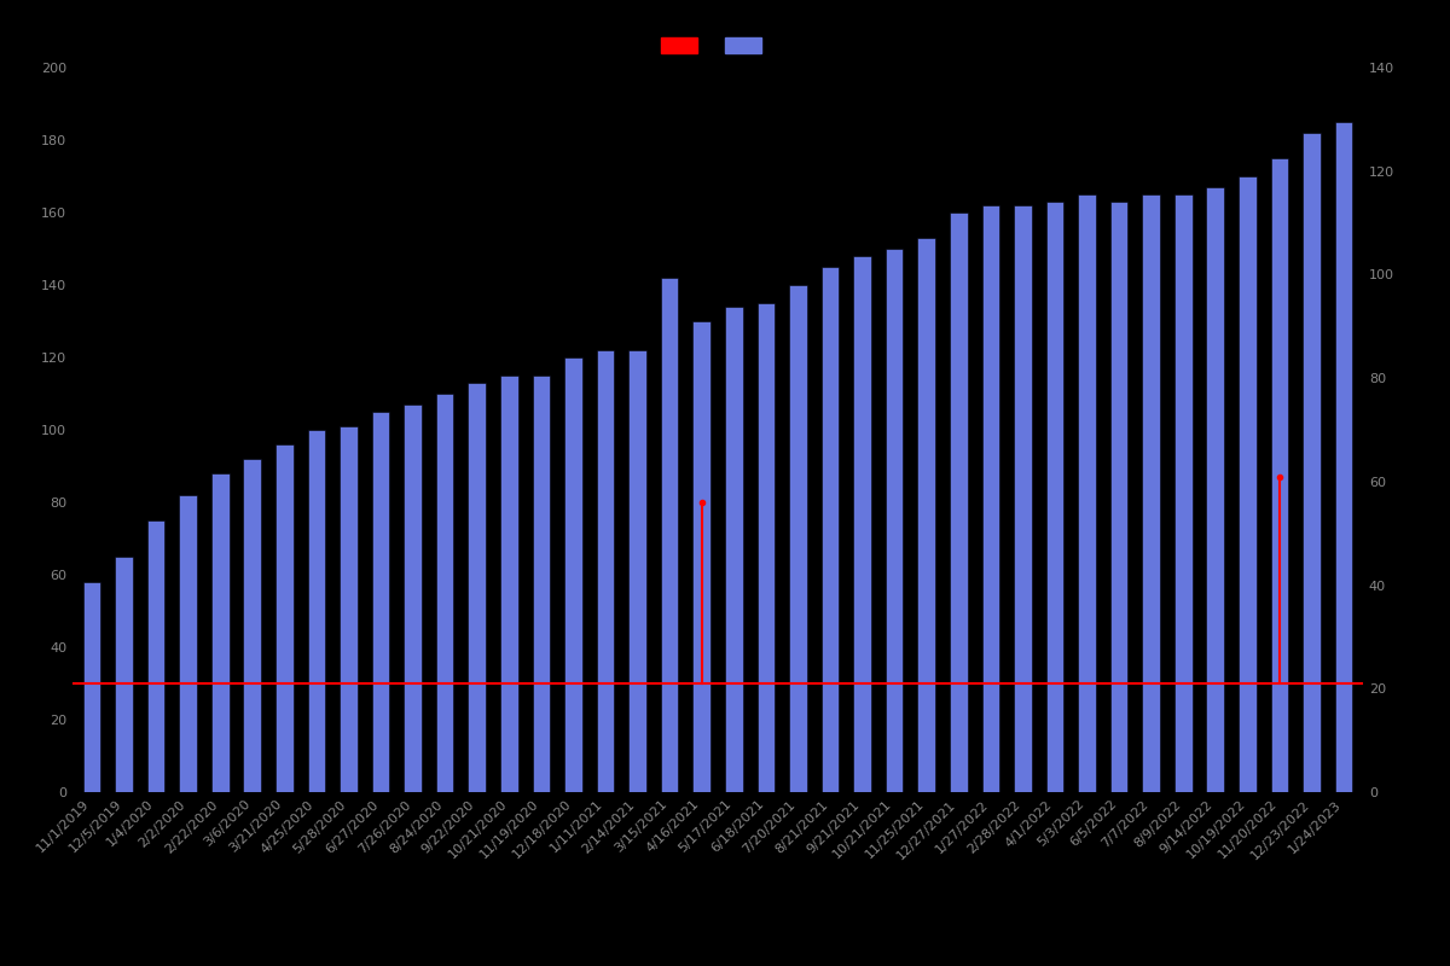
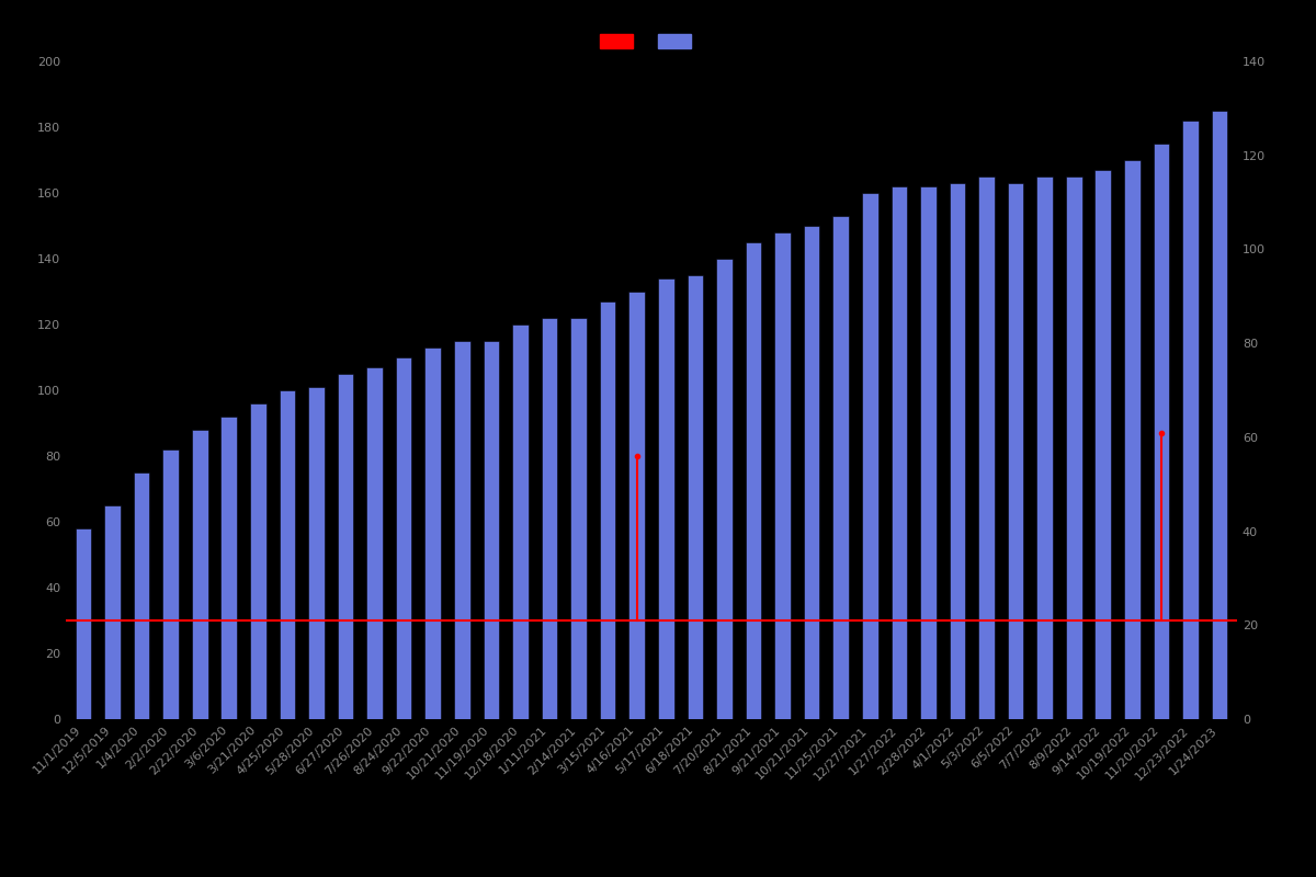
3/15/2021: 142 -> 127
